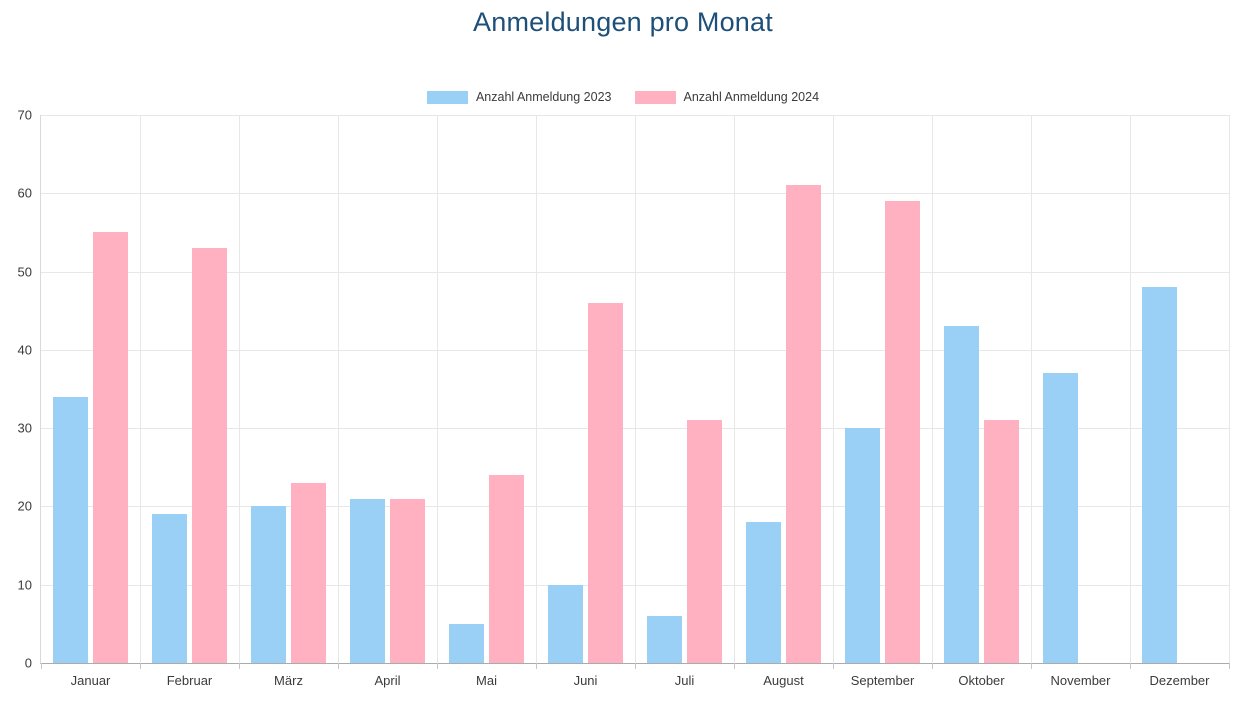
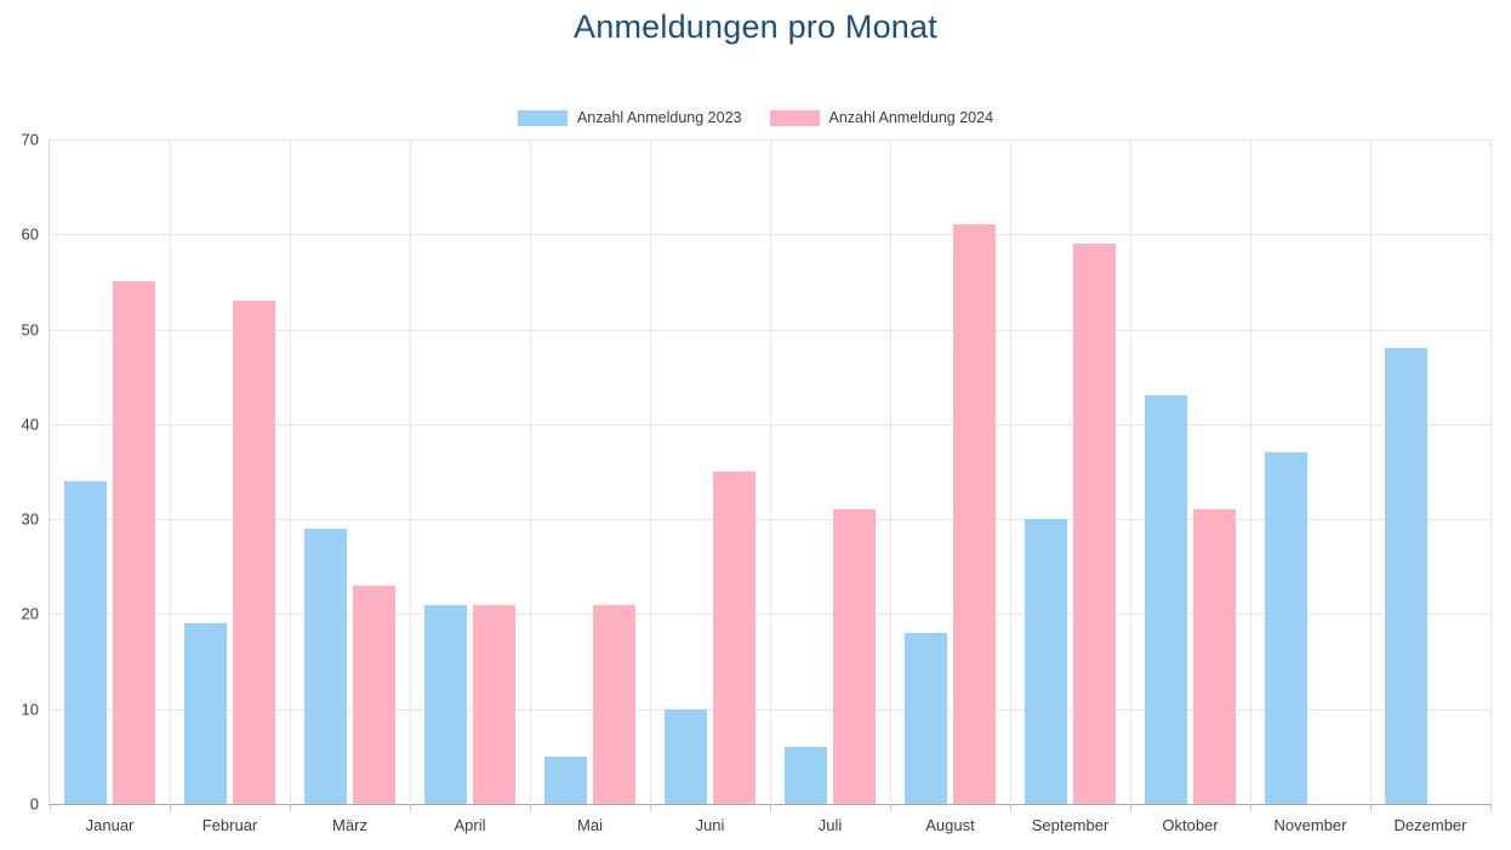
Anzahl Anmeldung 2023/März: 20 -> 29
Anzahl Anmeldung 2024/Mai: 24 -> 21
Anzahl Anmeldung 2024/Juni: 46 -> 35
